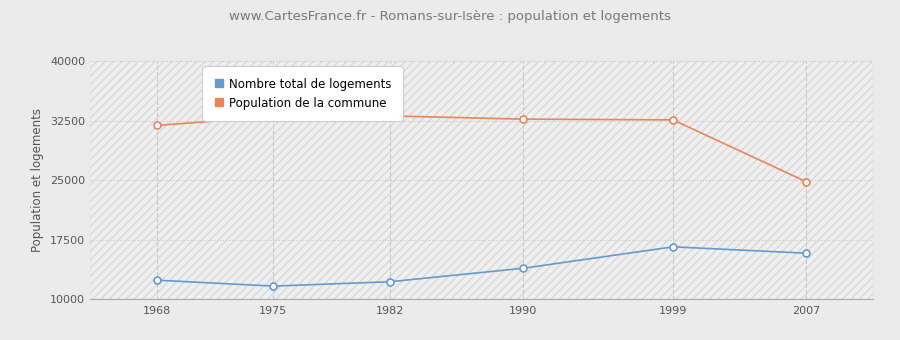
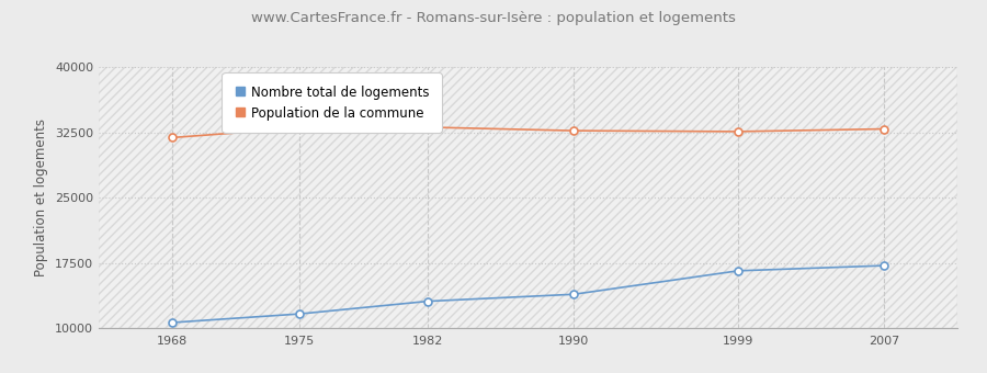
Nombre total de logements/1968: 12400 -> 10600
Nombre total de logements/1982: 12200 -> 13100
Nombre total de logements/2007: 15800 -> 17200
Population de la commune/2007: 24800 -> 32900
